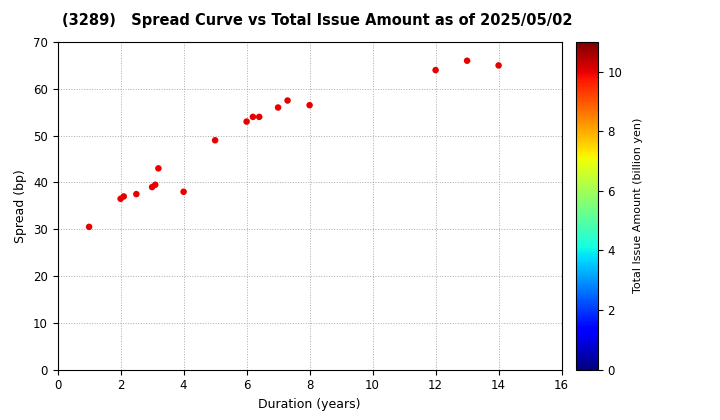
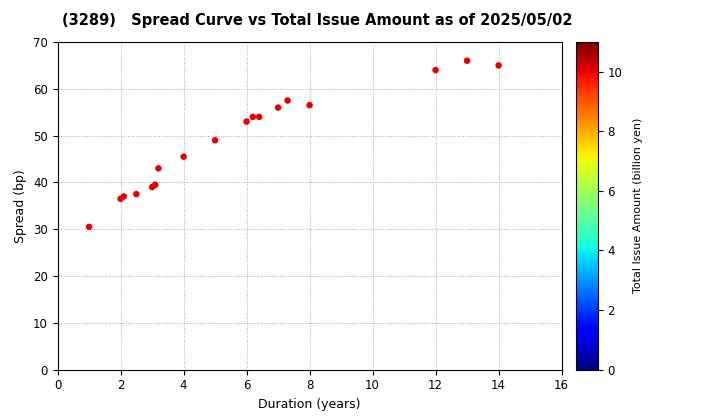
4: 38.0 -> 45.5
